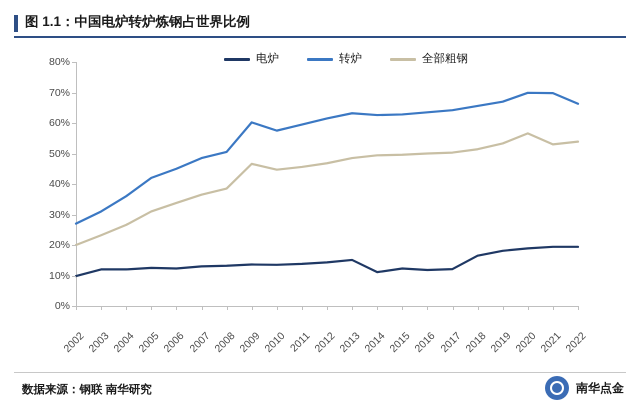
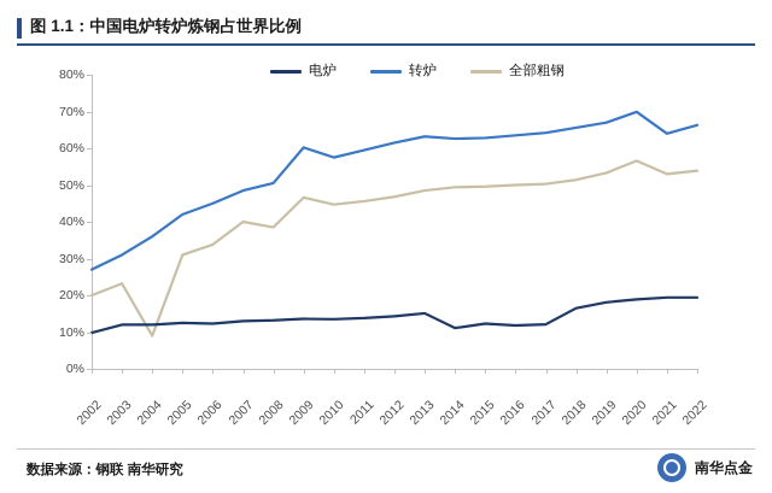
全部粗钢/2004: 27% -> 9%
全部粗钢/2007: 36% -> 40%
转炉/2021: 70% -> 64%
